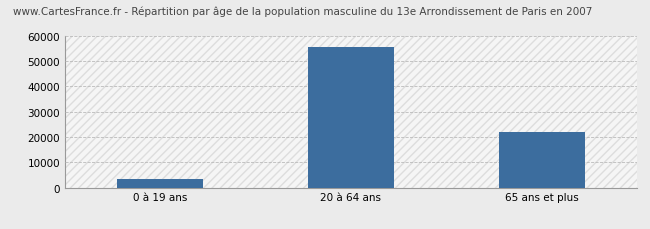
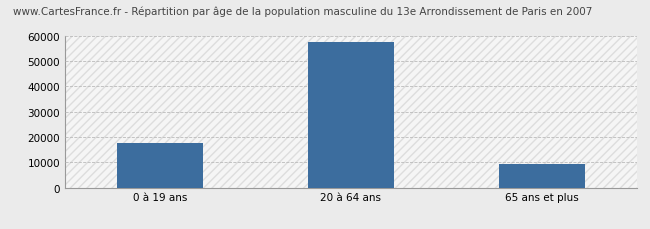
0 à 19 ans: 3500 -> 17500
20 à 64 ans: 55500 -> 57500
65 ans et plus: 22000 -> 9500
